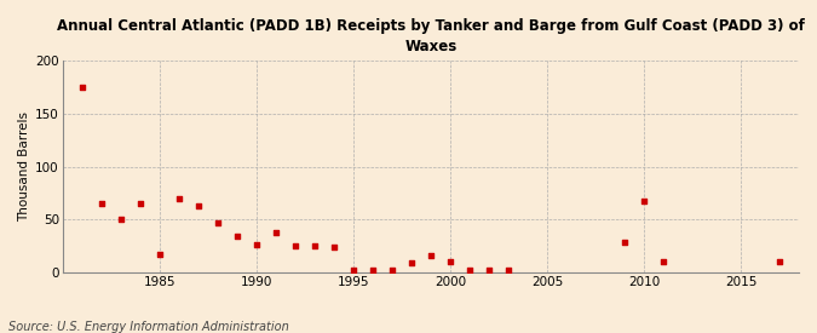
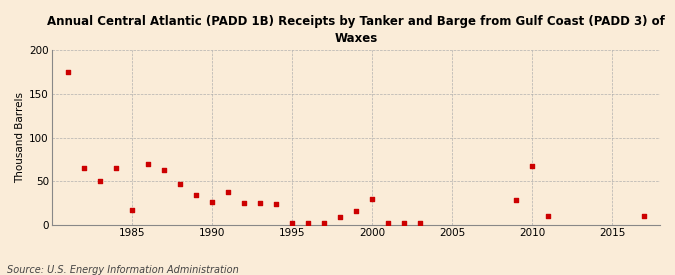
2000: 10 -> 30
